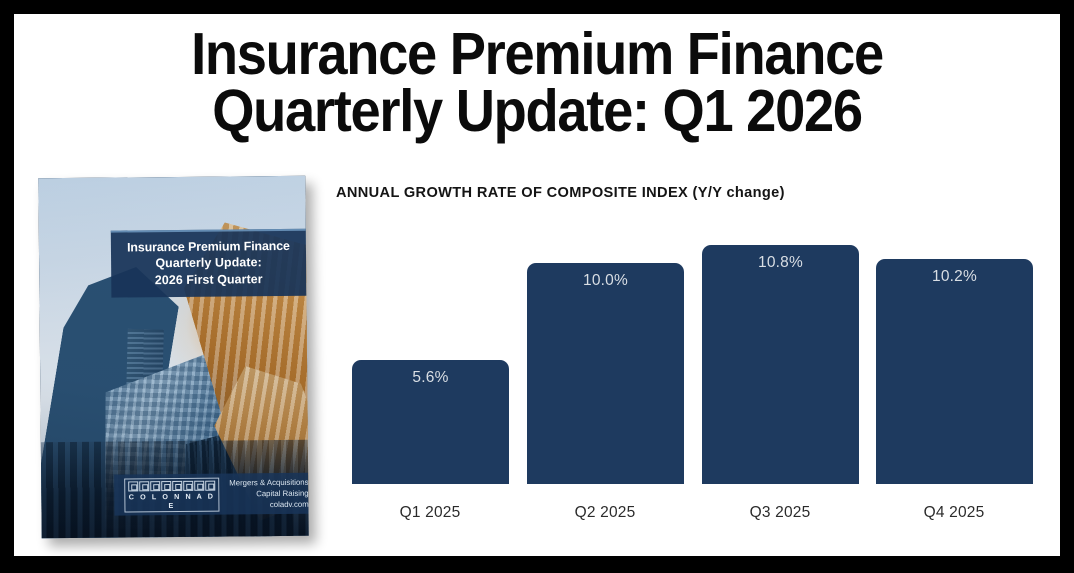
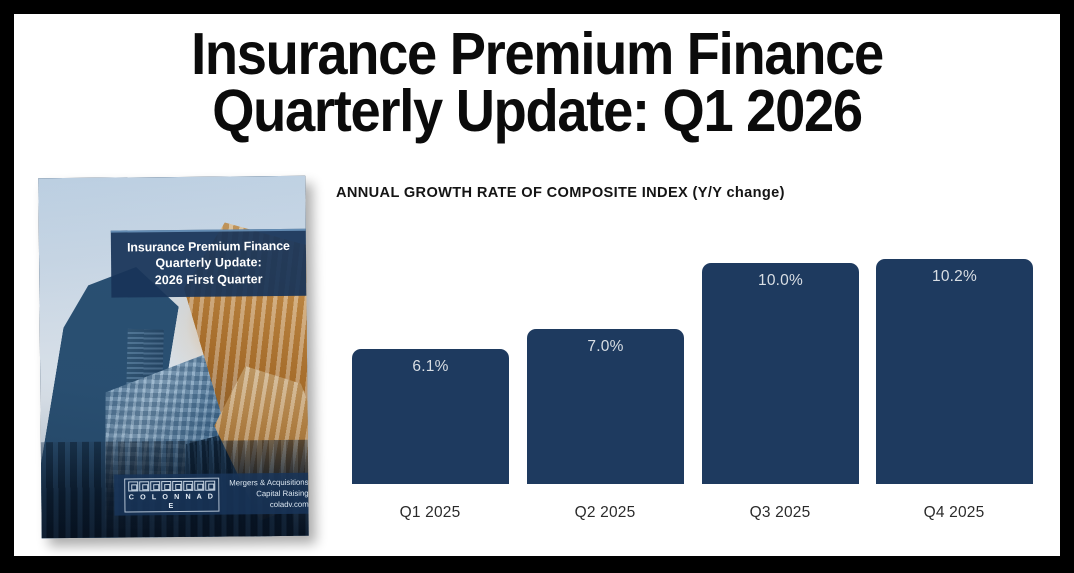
Q1 2025: 5.6% -> 6.1%
Q2 2025: 10.0% -> 7.0%
Q3 2025: 10.8% -> 10.0%
